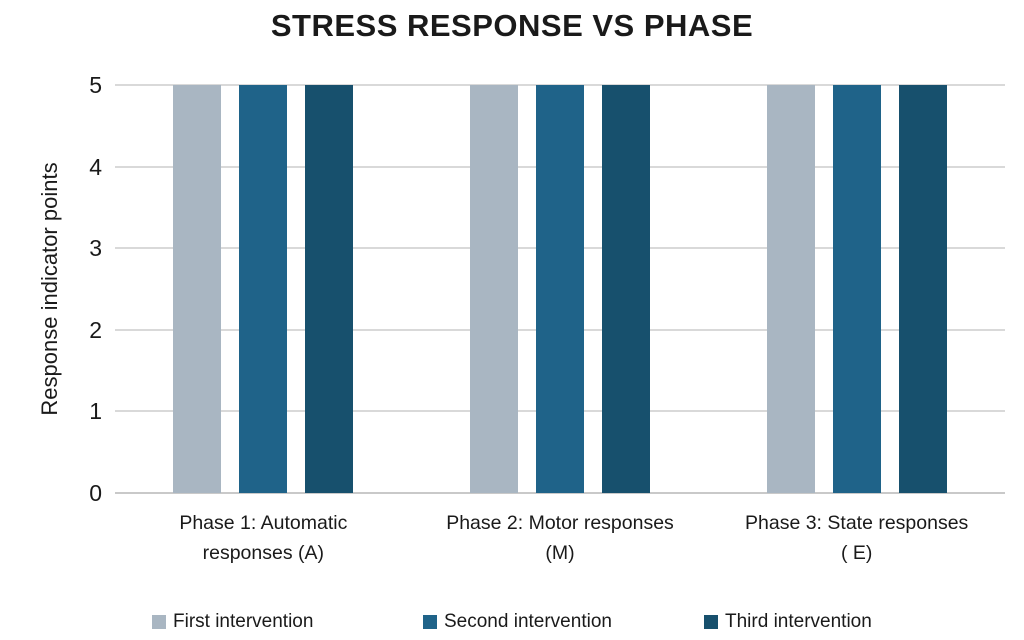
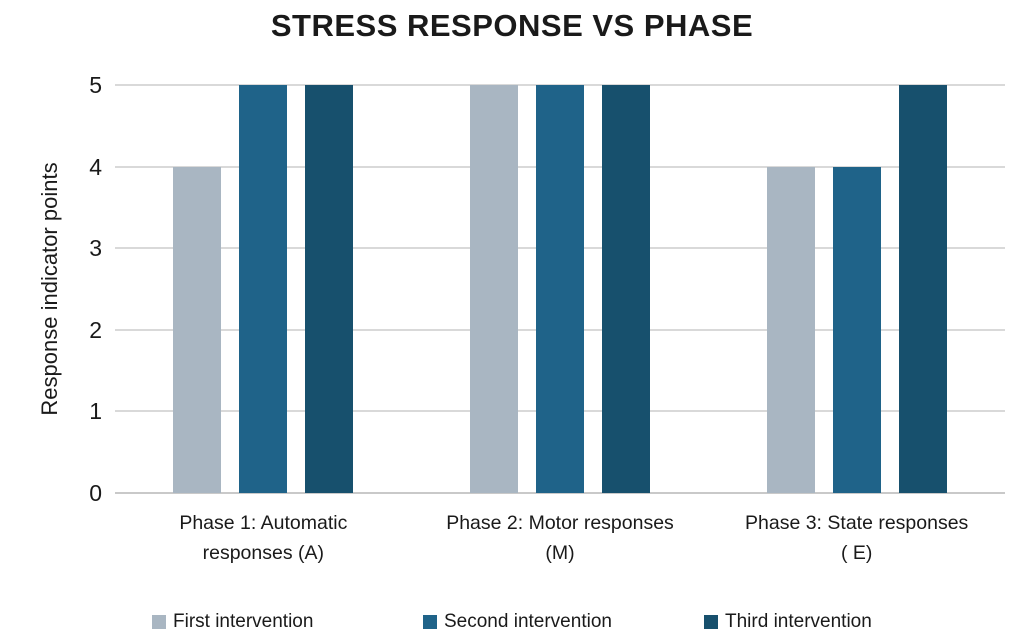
First intervention/Phase 1: Automatic responses (A): 5 -> 4
First intervention/Phase 3: State responses ( E): 5 -> 4
Second intervention/Phase 3: State responses ( E): 5 -> 4
